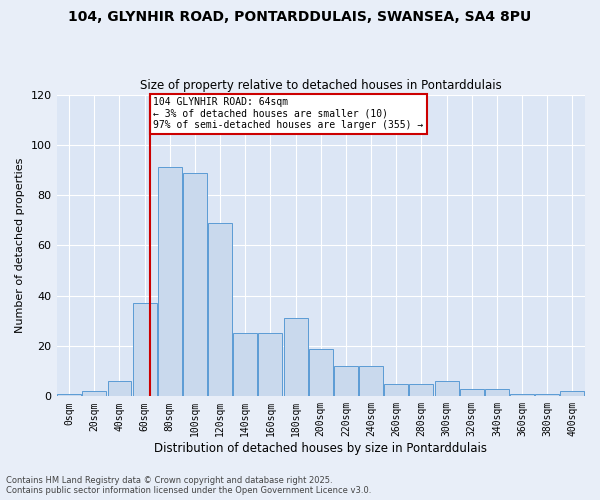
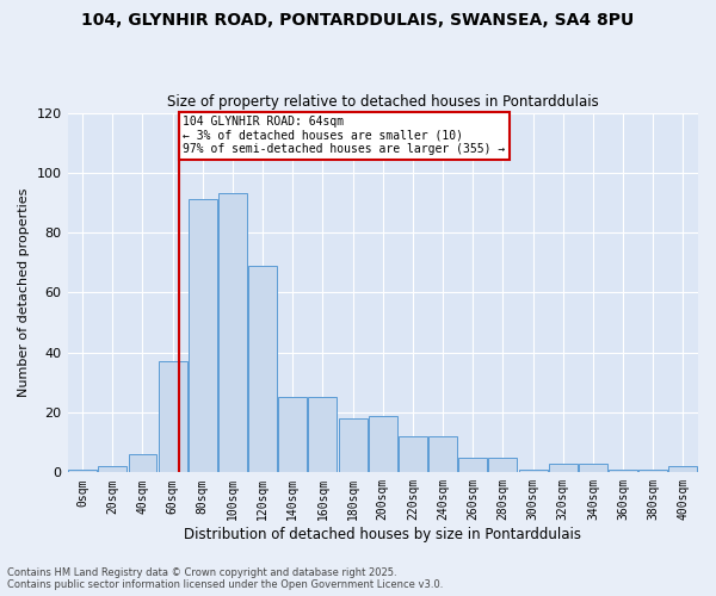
100sqm: 89 -> 93
180sqm: 31 -> 18
300sqm: 6 -> 1
